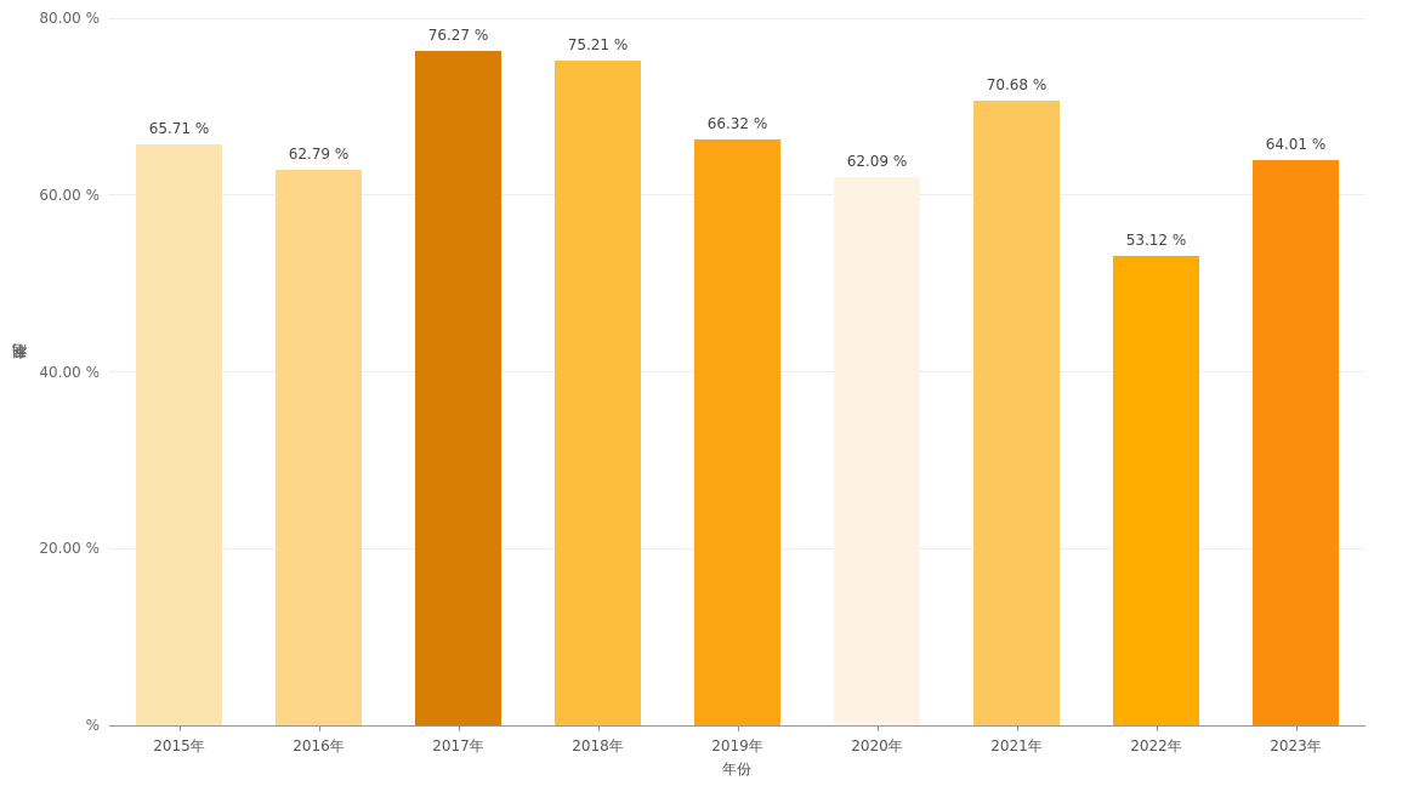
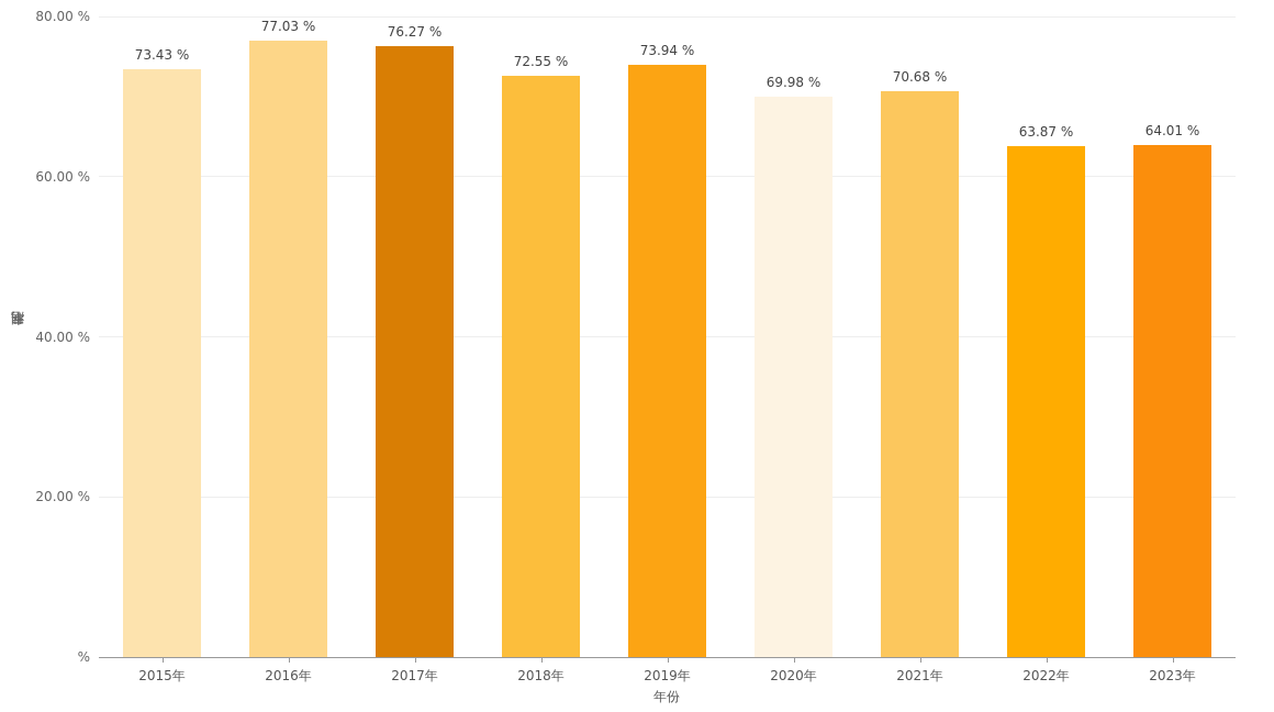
2015年: 65.71 -> 73.43
2016年: 62.79 -> 77.03
2018年: 75.21 -> 72.55
2019年: 66.32 -> 73.94
2020年: 62.09 -> 69.98
2022年: 53.12 -> 63.87
